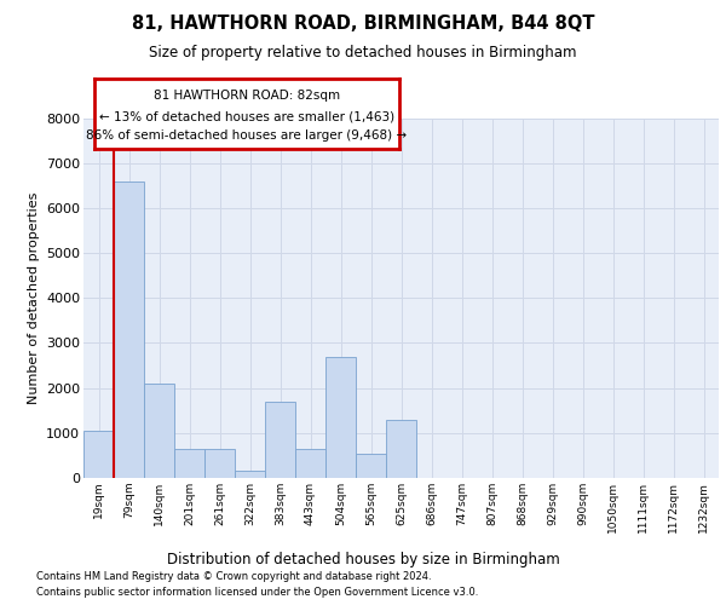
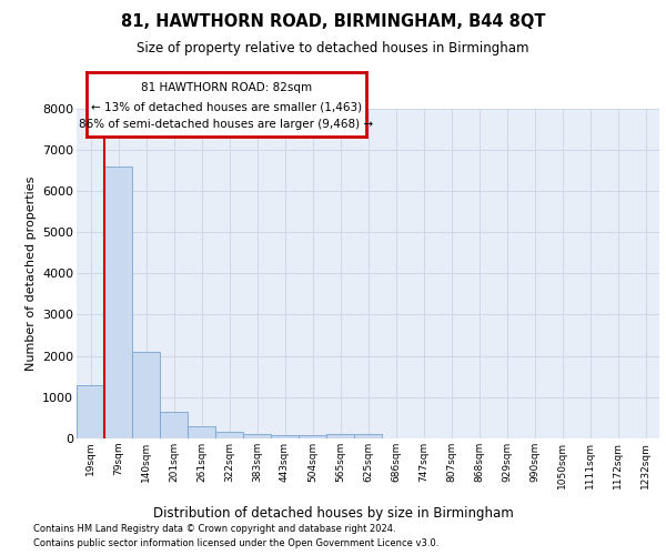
19sqm: 1050 -> 1300
261sqm: 650 -> 300
383sqm: 1700 -> 100
443sqm: 650 -> 80
504sqm: 2700 -> 80
565sqm: 550 -> 100
625sqm: 1300 -> 100
